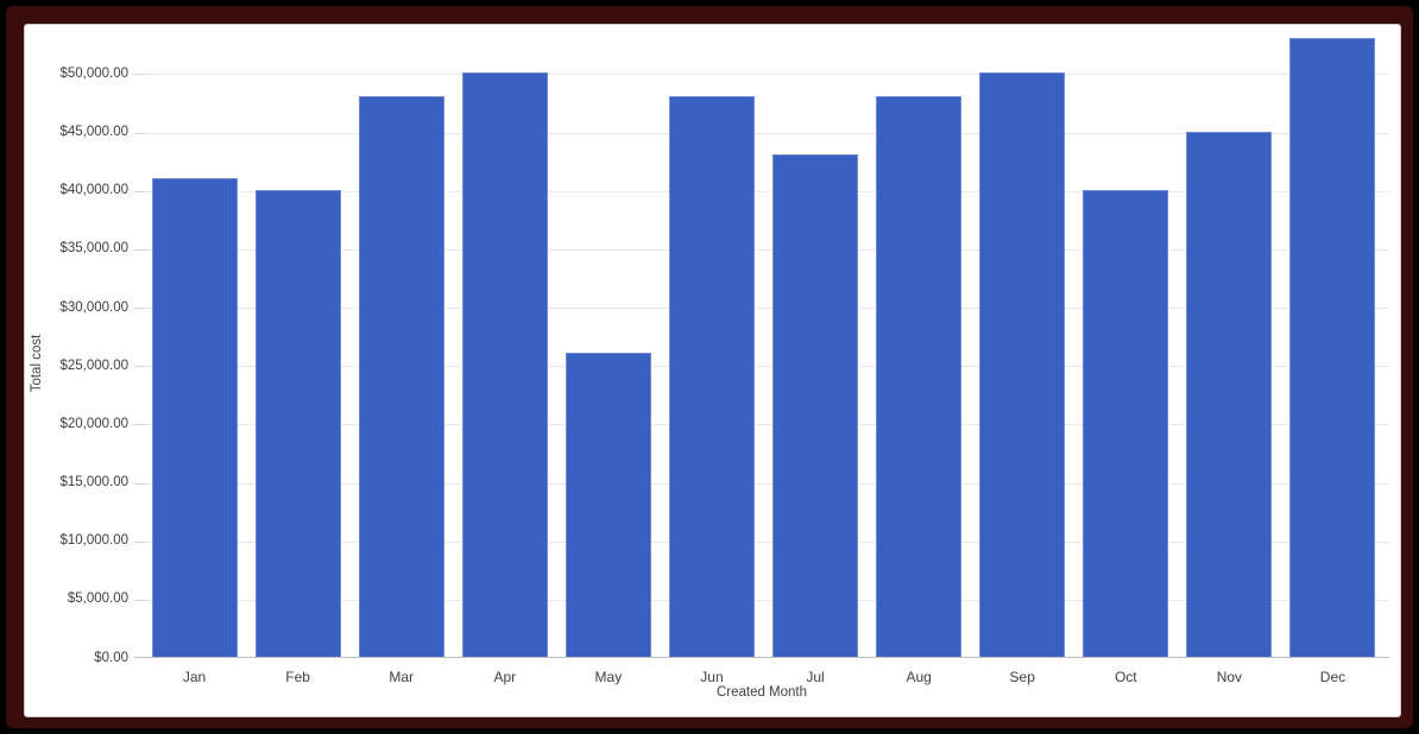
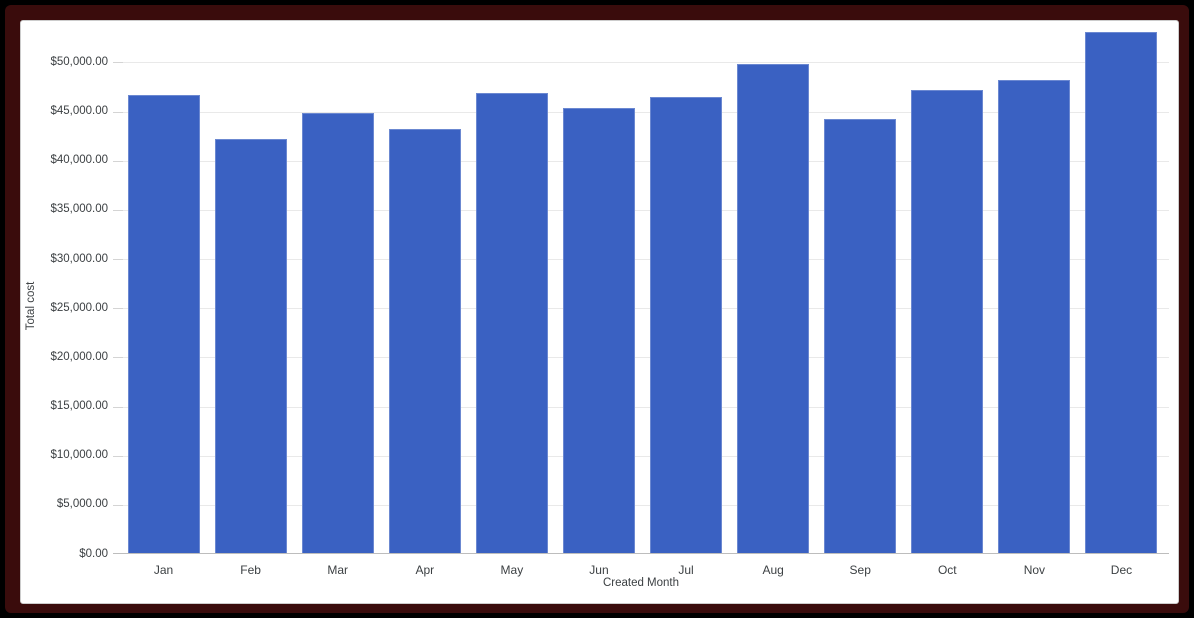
Jan: $41000 -> $47000
Feb: $40000 -> $42000
Mar: $48000 -> $45000
Apr: $50000 -> $43000
May: $26000 -> $47000
Jun: $48000 -> $45000
Jul: $43000 -> $46000
Aug: $48000 -> $50000
Sep: $50000 -> $44000
Oct: $40000 -> $47000
Nov: $45000 -> $48000
